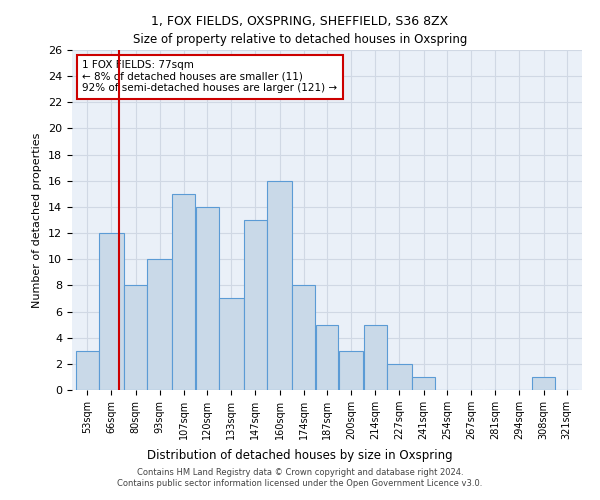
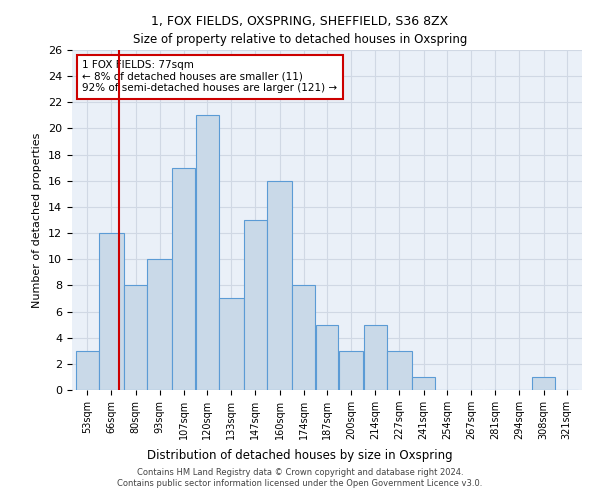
107sqm: 15 -> 17
120sqm: 14 -> 21
227sqm: 2 -> 3
